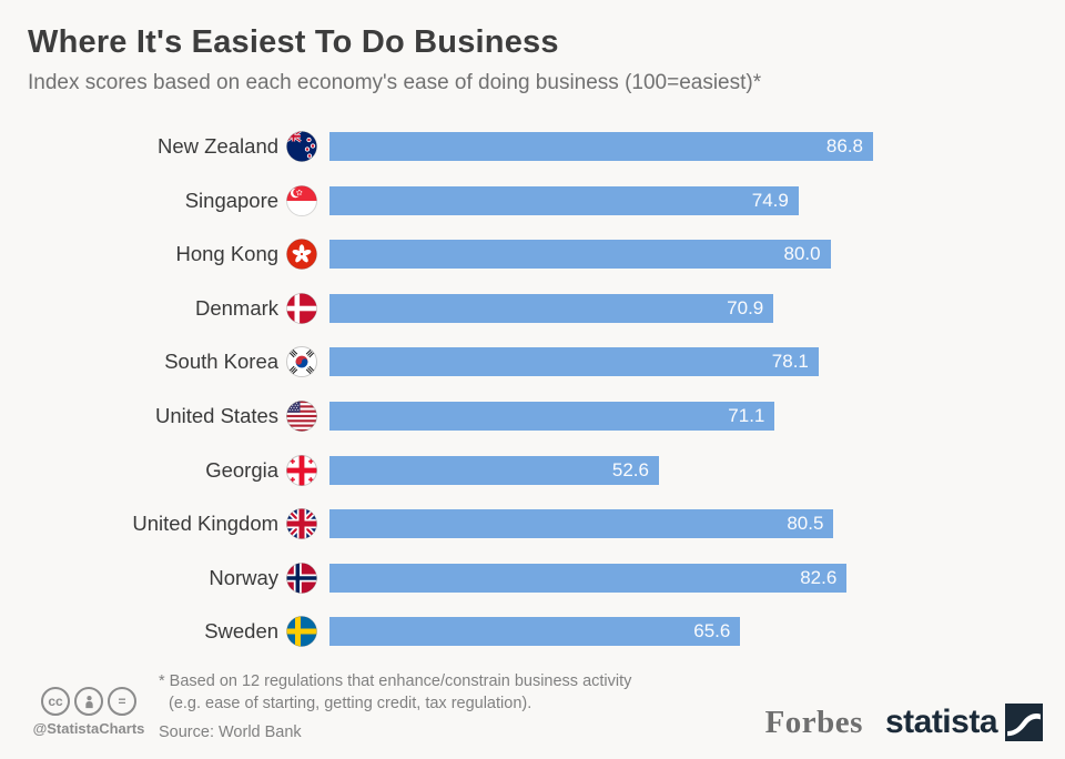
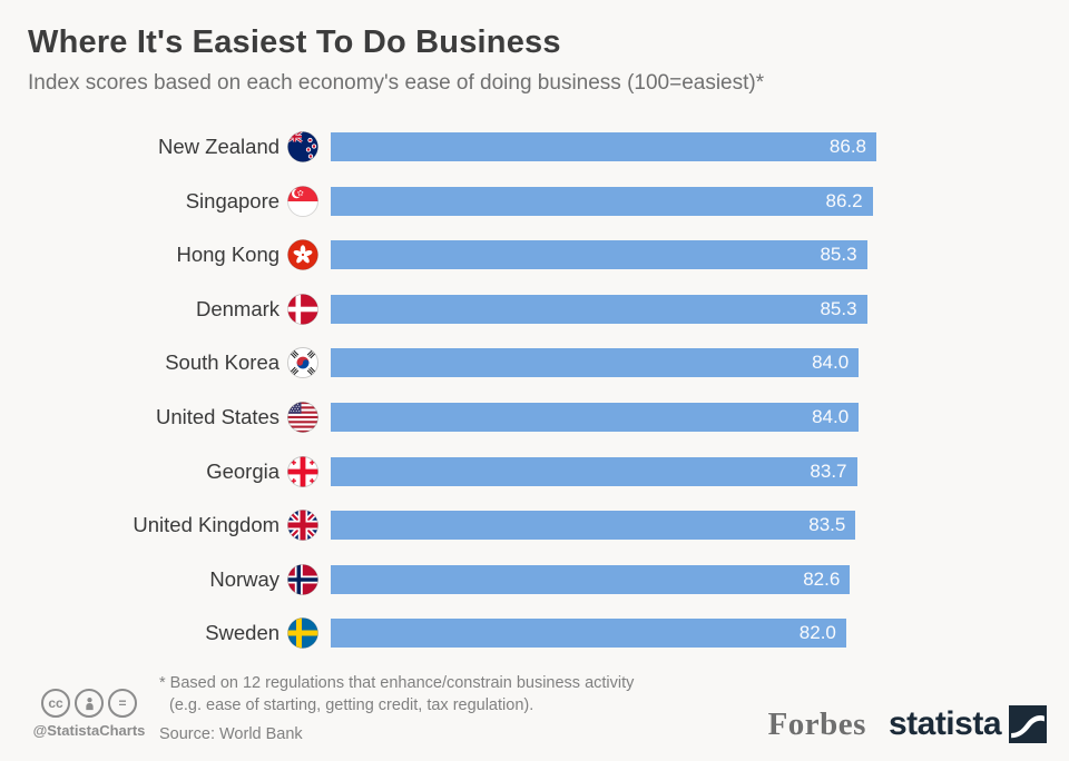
Singapore: 74.9 -> 86.2
Hong Kong: 80.0 -> 85.3
Denmark: 70.9 -> 85.3
South Korea: 78.1 -> 84.0
United States: 71.1 -> 84.0
Georgia: 52.6 -> 83.7
United Kingdom: 80.5 -> 83.5
Sweden: 65.6 -> 82.0
